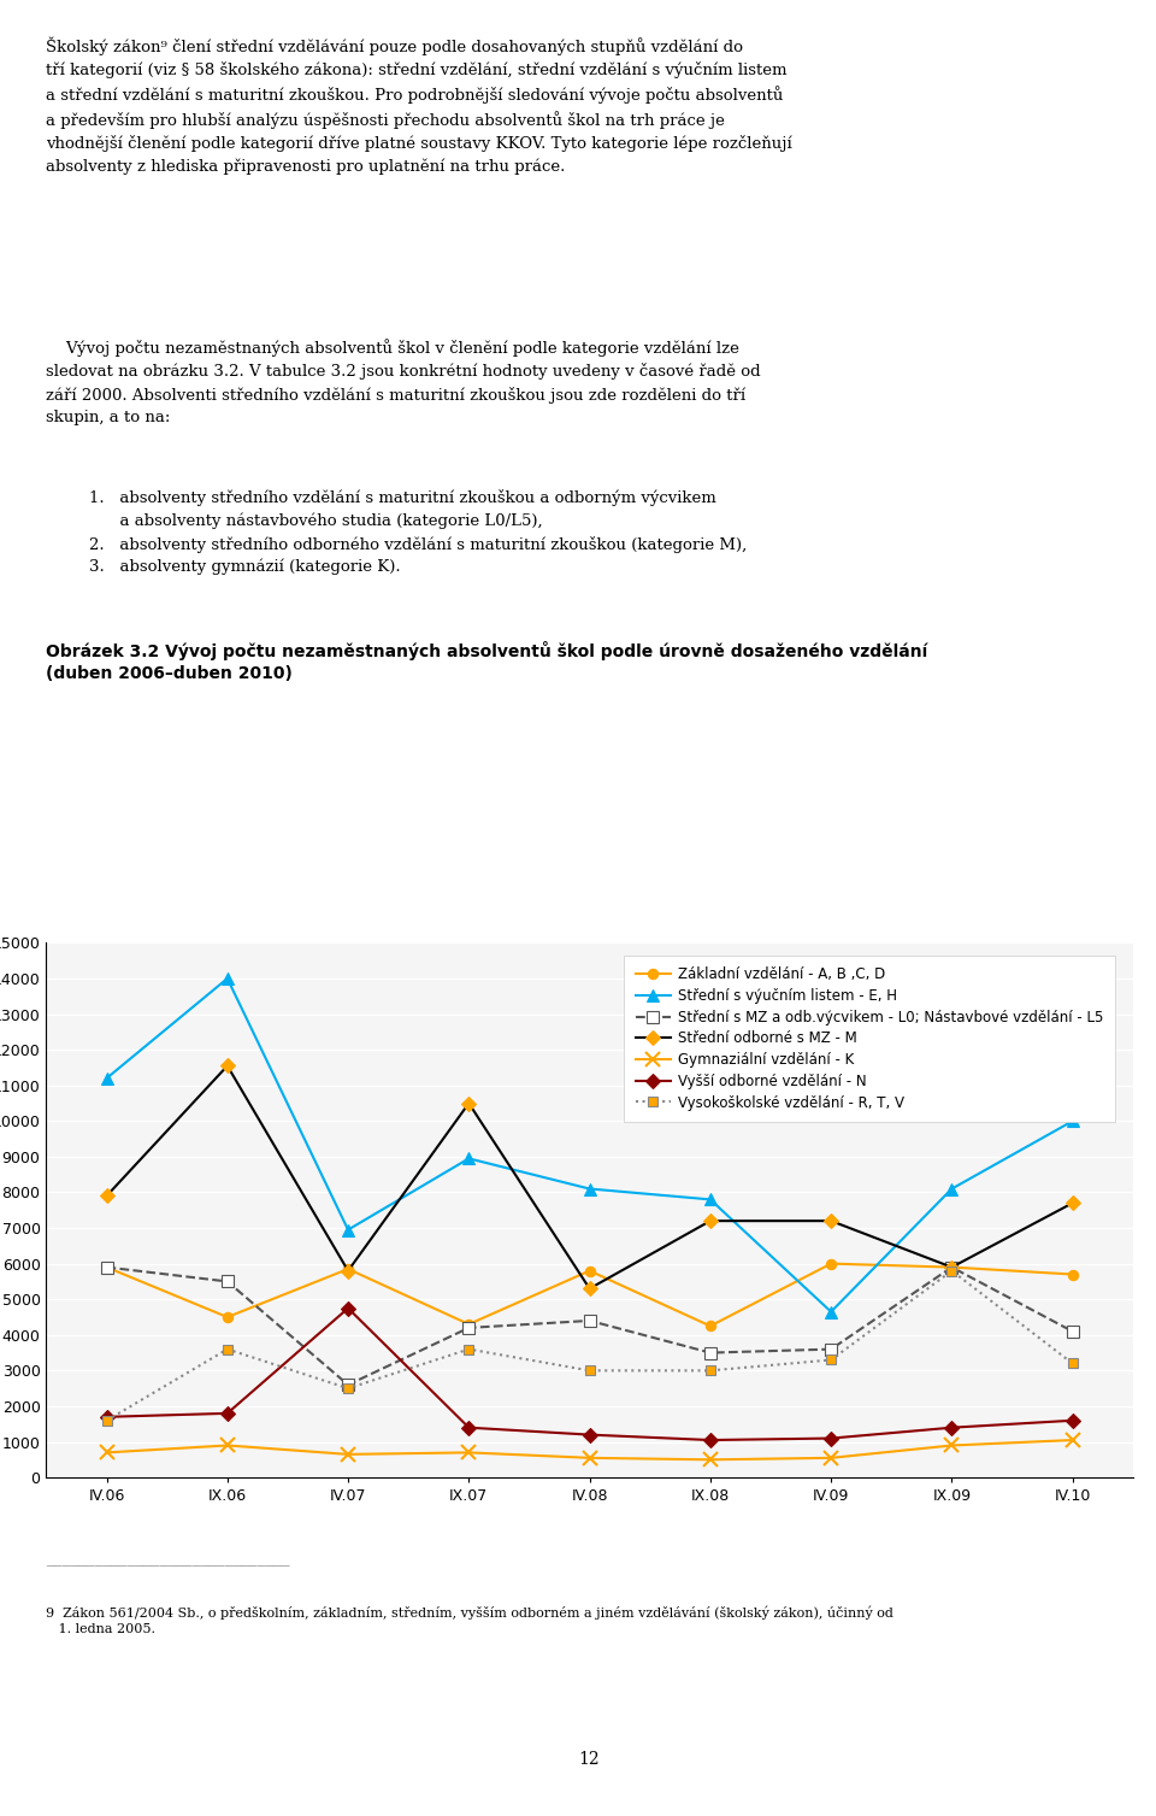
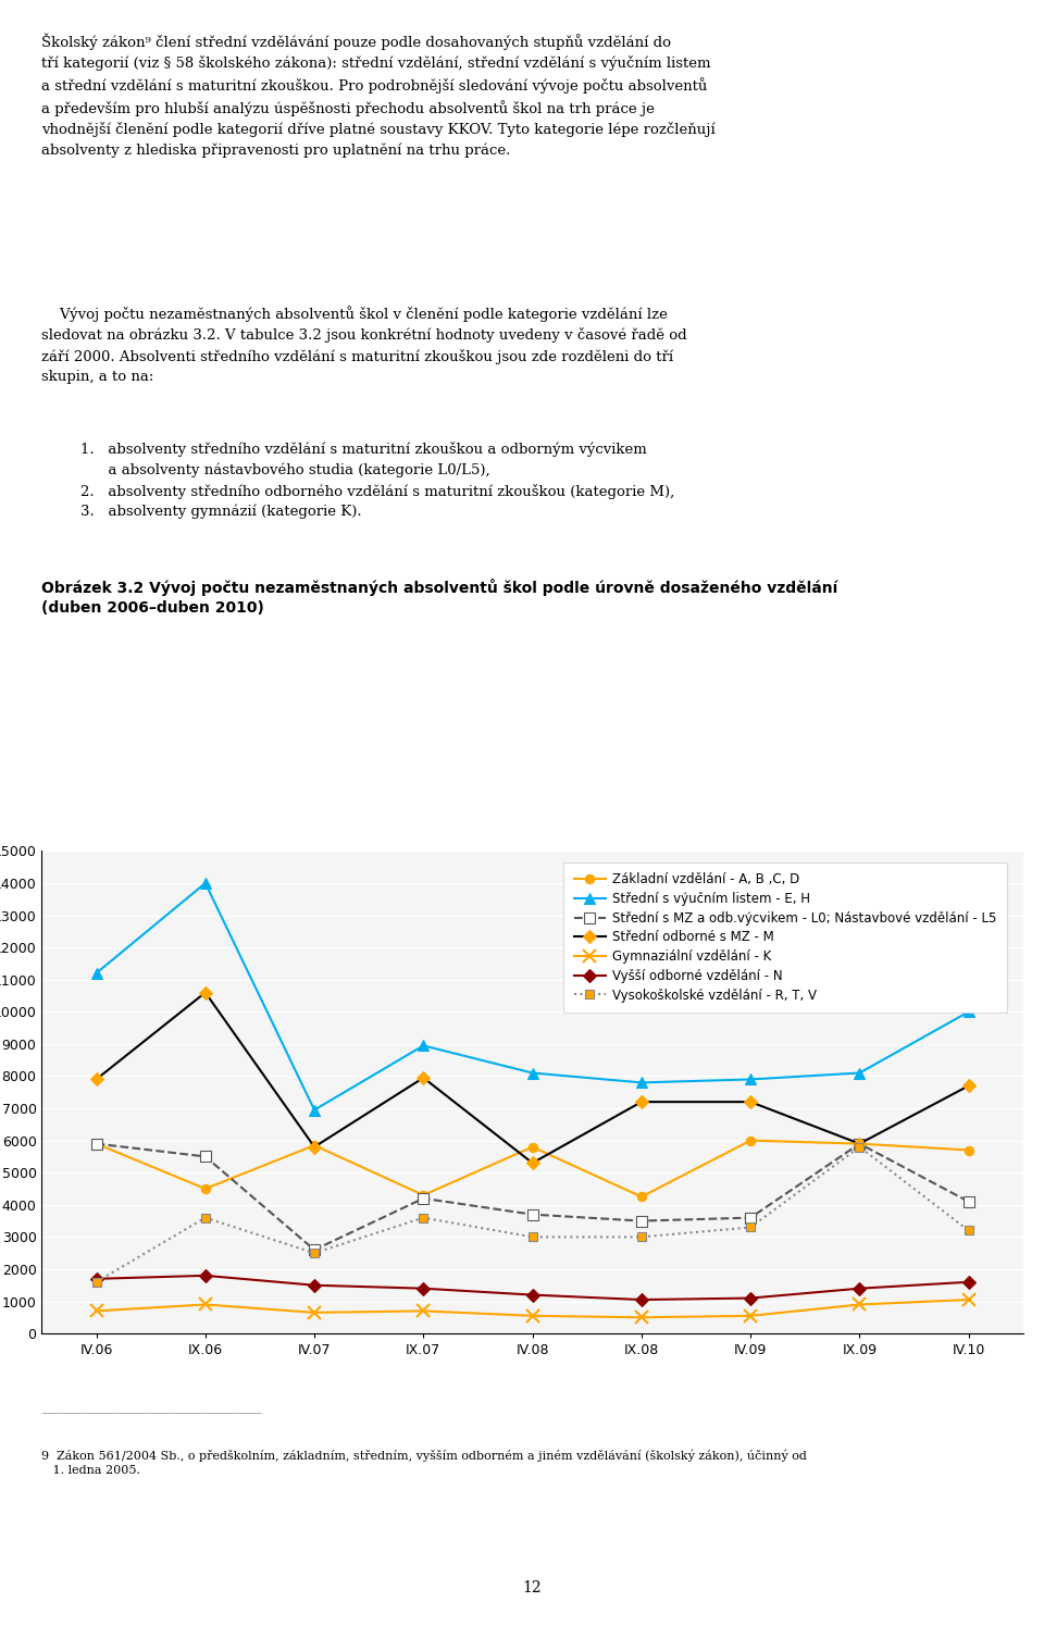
Střední odborné s MZ - M/IX.06: 11550 -> 10600
Vyšší odborné vzdělání - N/IV.07: 4750 -> 1500
Střední odborné s MZ - M/IX.07: 10500 -> 7950
Střední s MZ a odb.výcvikem - L0; Nástavbové vzdělání - L5/IV.08: 4400 -> 3700
Střední s výučním listem - E, H/IV.09: 4650 -> 7900
